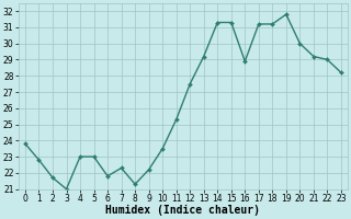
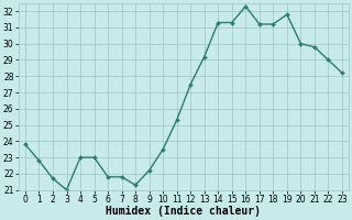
7: 22.3 -> 21.8
16: 28.9 -> 32.3
21: 29.2 -> 29.8
